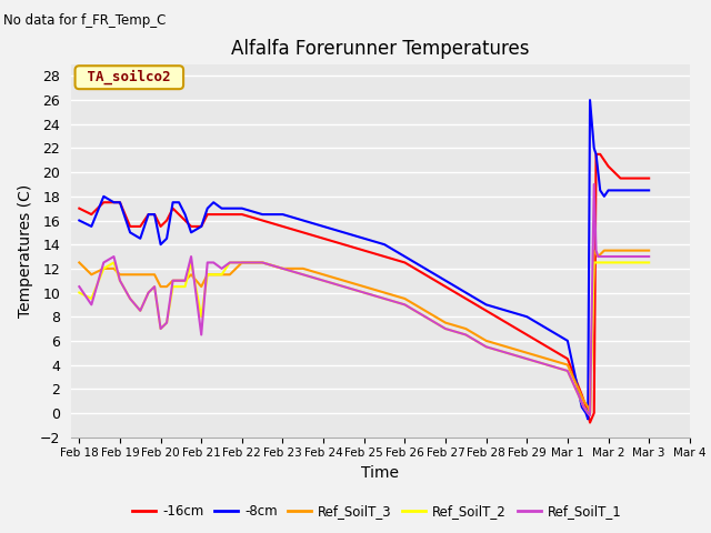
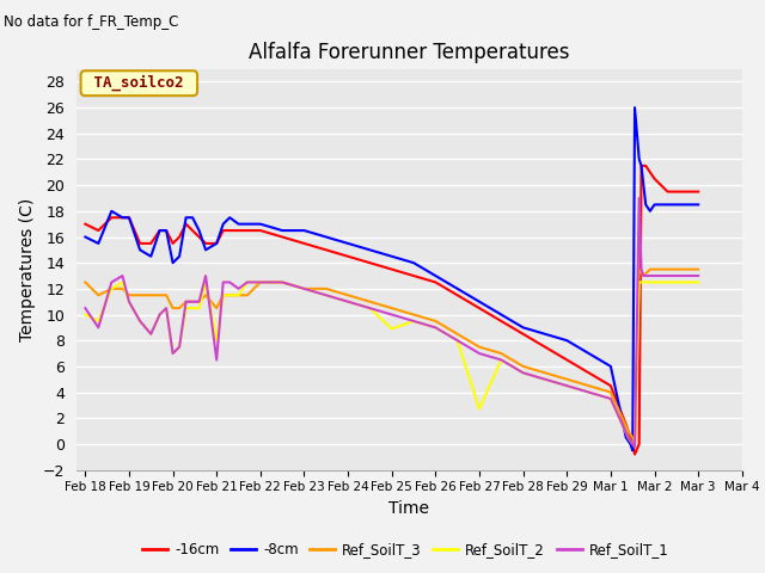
Ref_SoilT_2/Feb 25: 10.0 -> 8.9
Ref_SoilT_2/Feb 27: 7.0 -> 2.7
